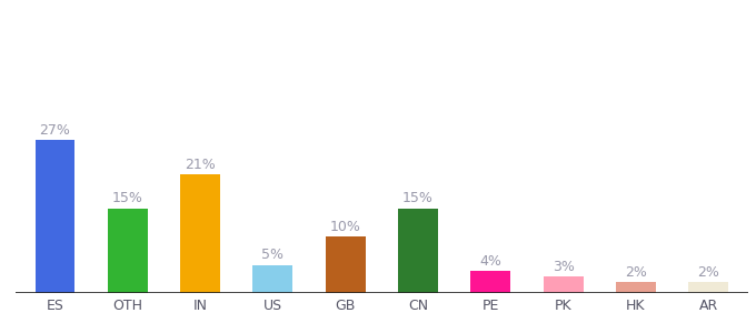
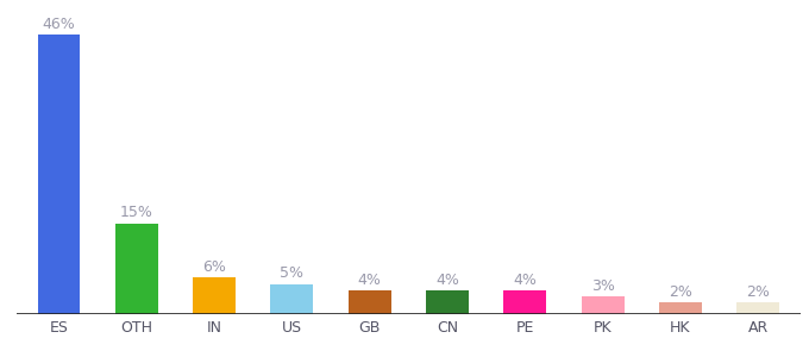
ES: 27% -> 46%
IN: 21% -> 6%
GB: 10% -> 4%
CN: 15% -> 4%
